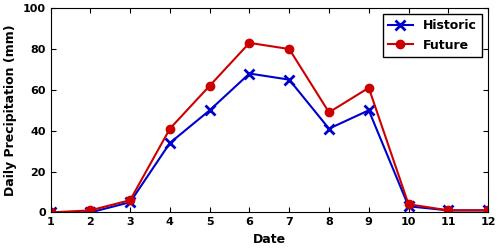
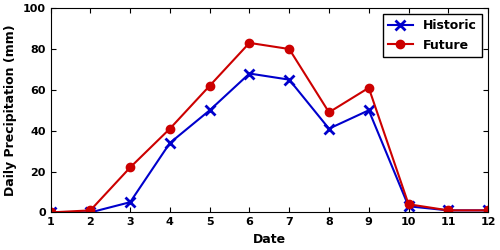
Future/3: 6 -> 22
